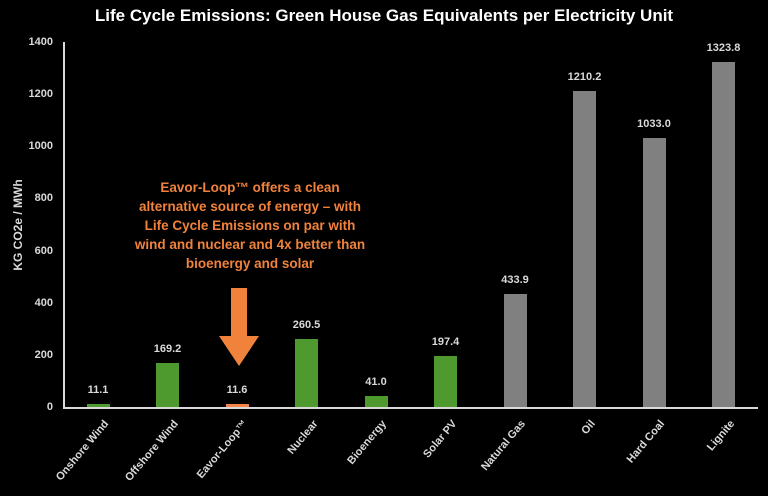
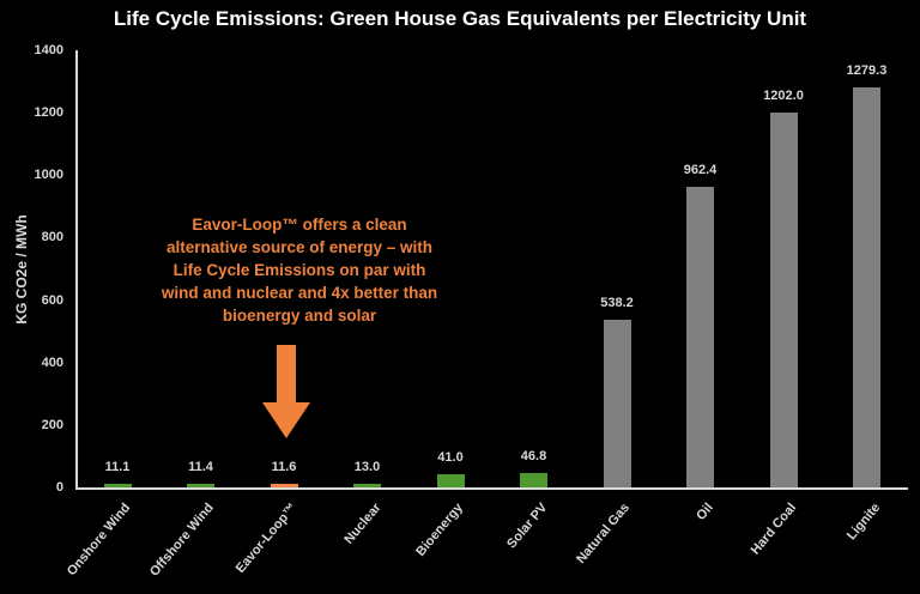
Offshore Wind: 169.2 -> 11.4
Nuclear: 260.5 -> 13.0
Solar PV: 197.4 -> 46.8
Natural Gas: 433.9 -> 538.2
Oil: 1210.2 -> 962.4
Hard Coal: 1033.0 -> 1202.0
Lignite: 1323.8 -> 1279.3
